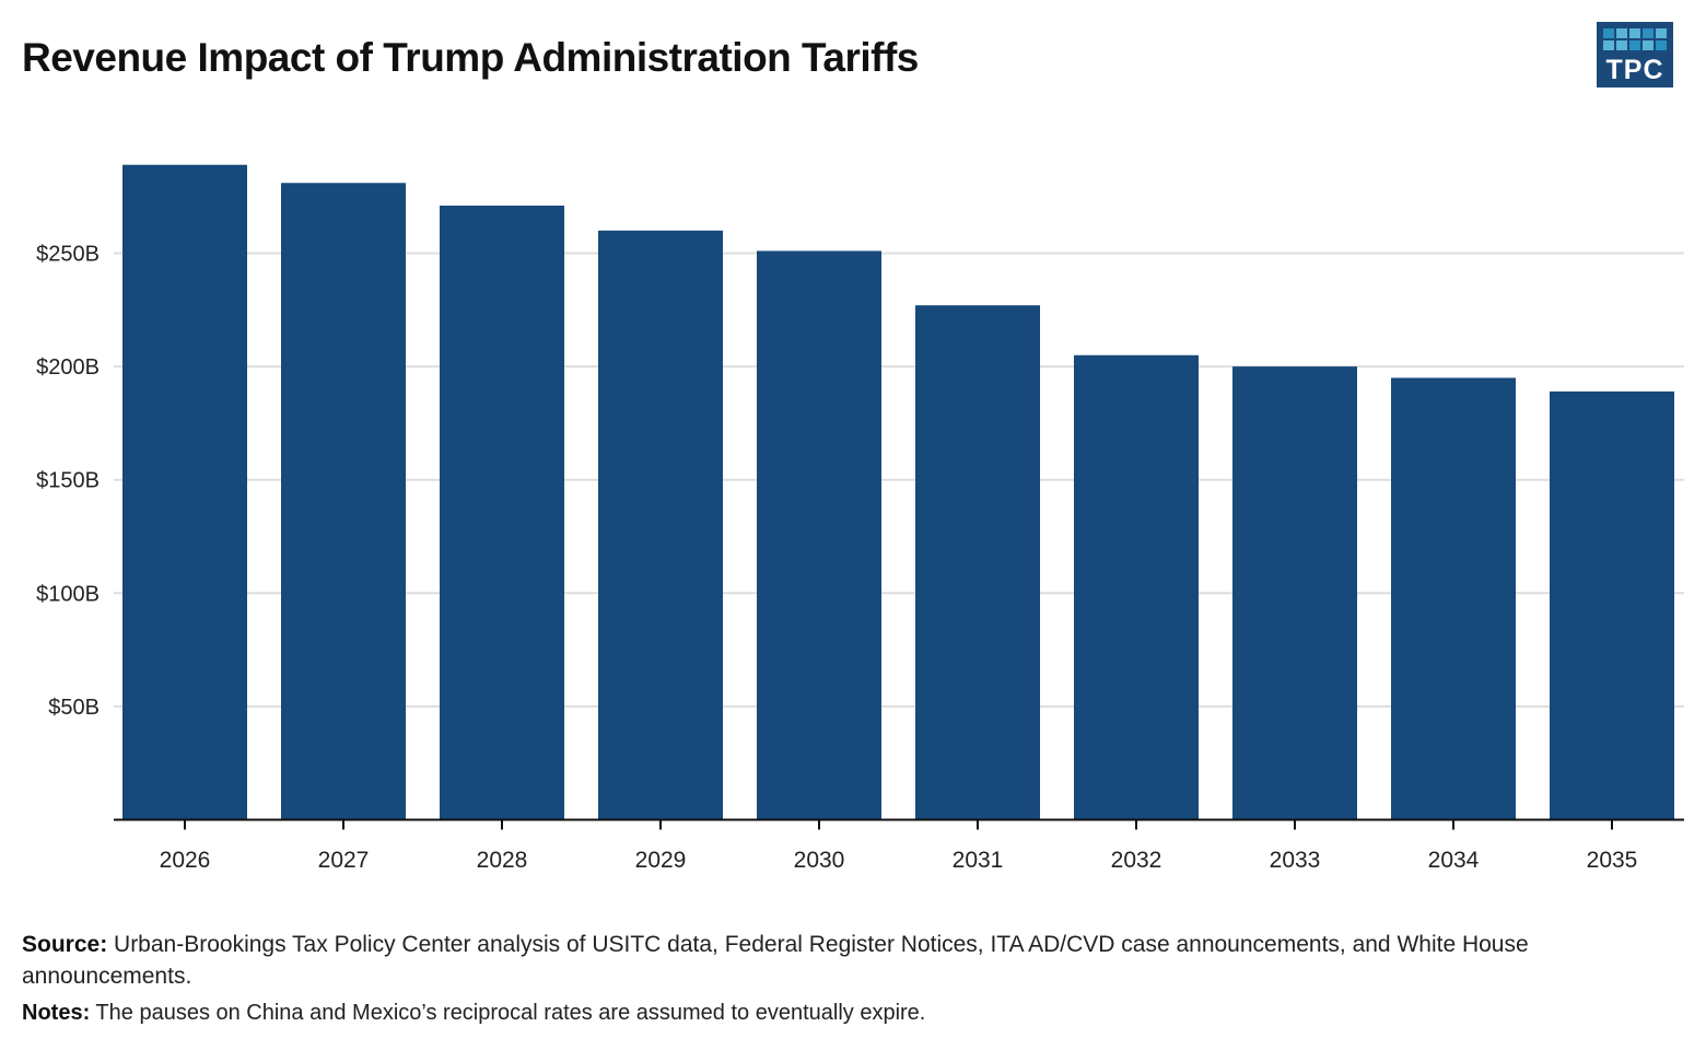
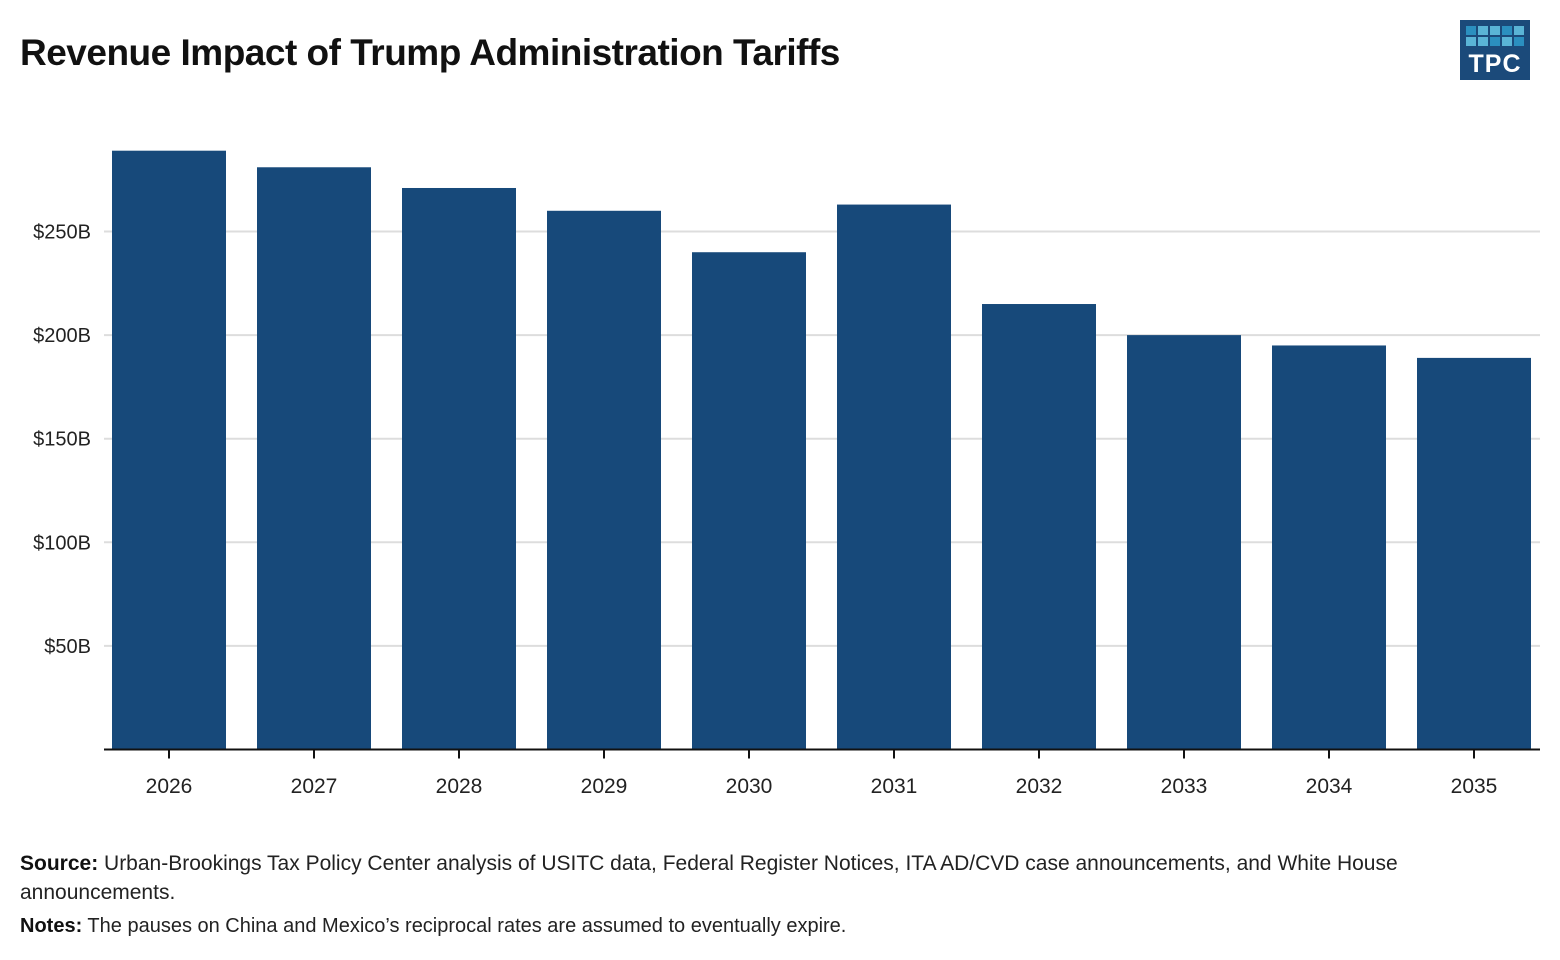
2030: $251B -> $240B
2031: $227B -> $263B
2032: $205B -> $215B
